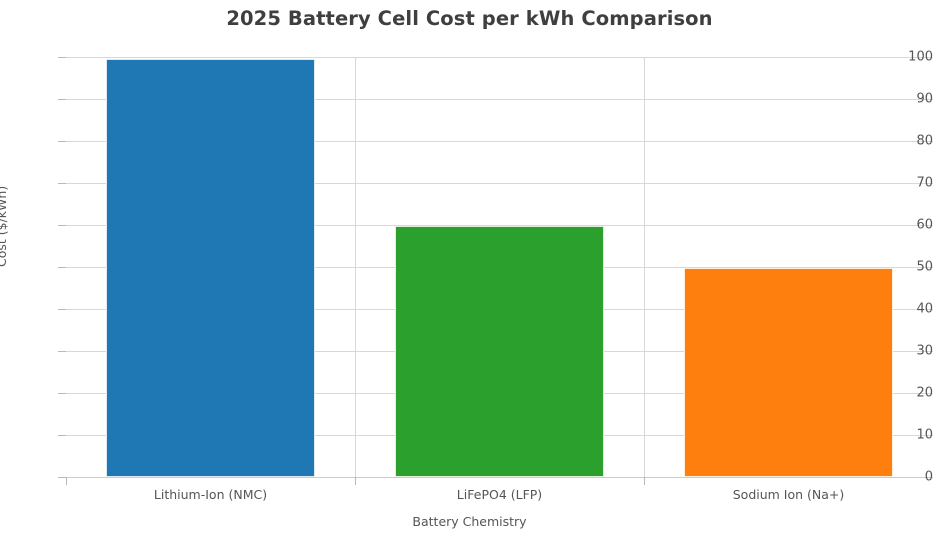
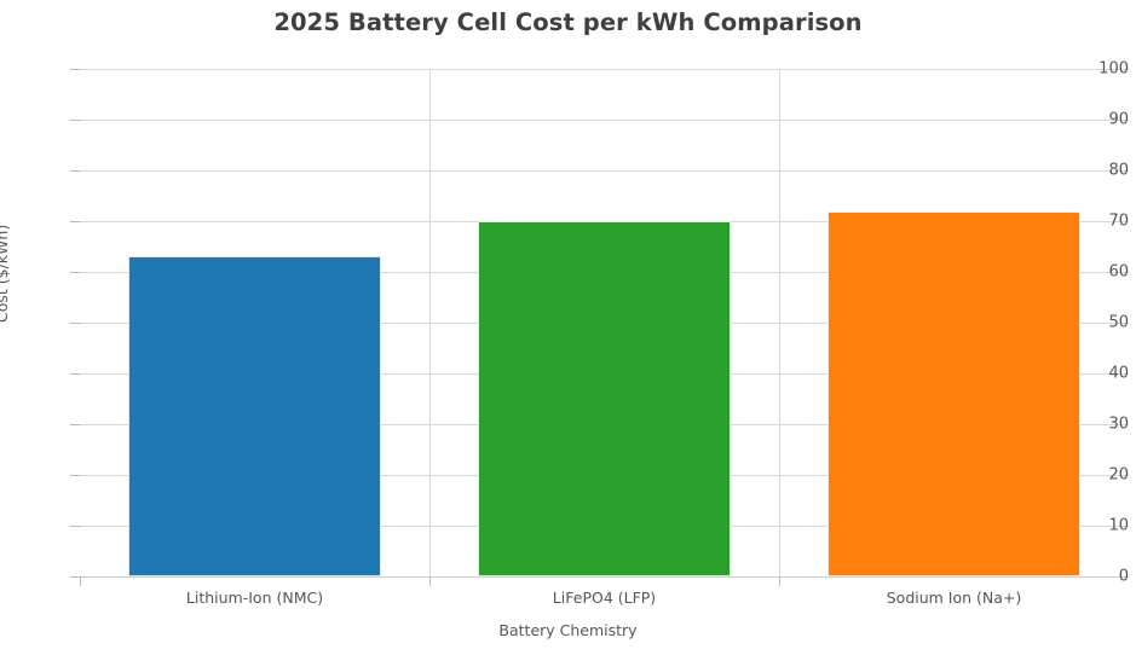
Lithium-Ion (NMC): 100 -> 63
LiFePO4 (LFP): 60 -> 70
Sodium Ion (Na+): 50 -> 72
